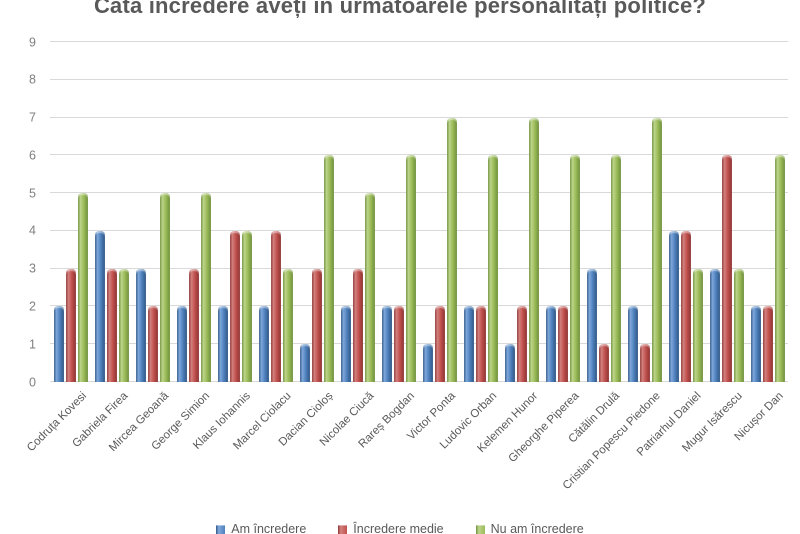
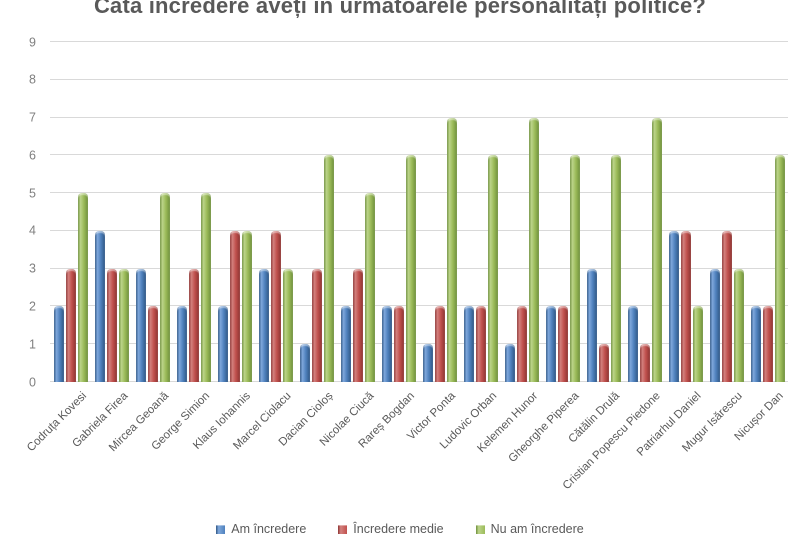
Am încredere/Marcel Ciolacu: 2 -> 3
Nu am încredere/Patriarhul Daniel: 3 -> 2
Încredere medie/Mugur Isărescu: 6 -> 4
